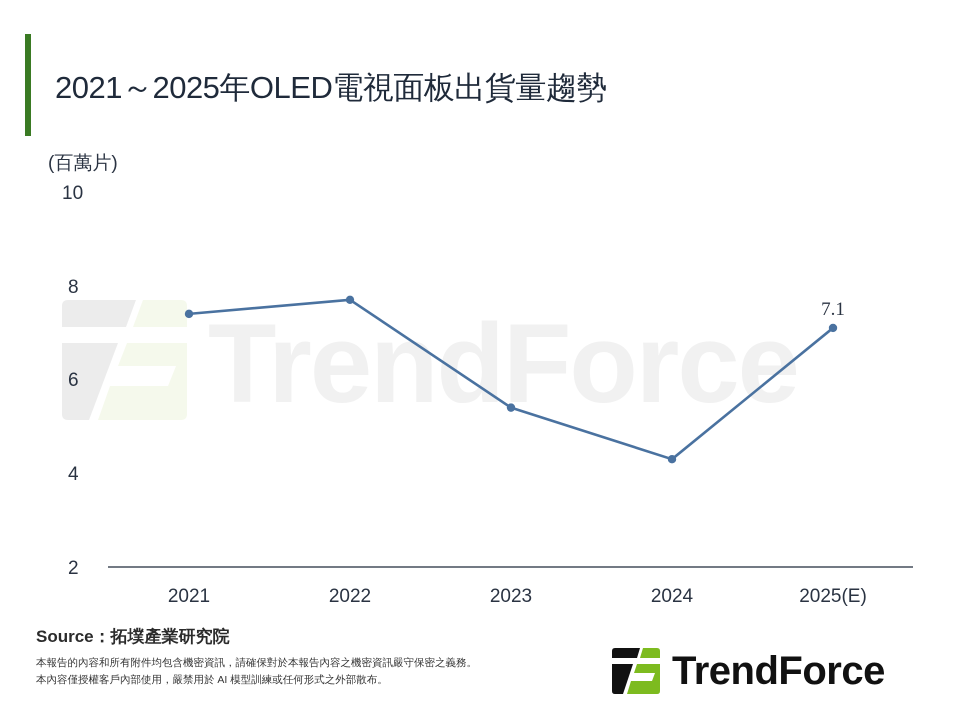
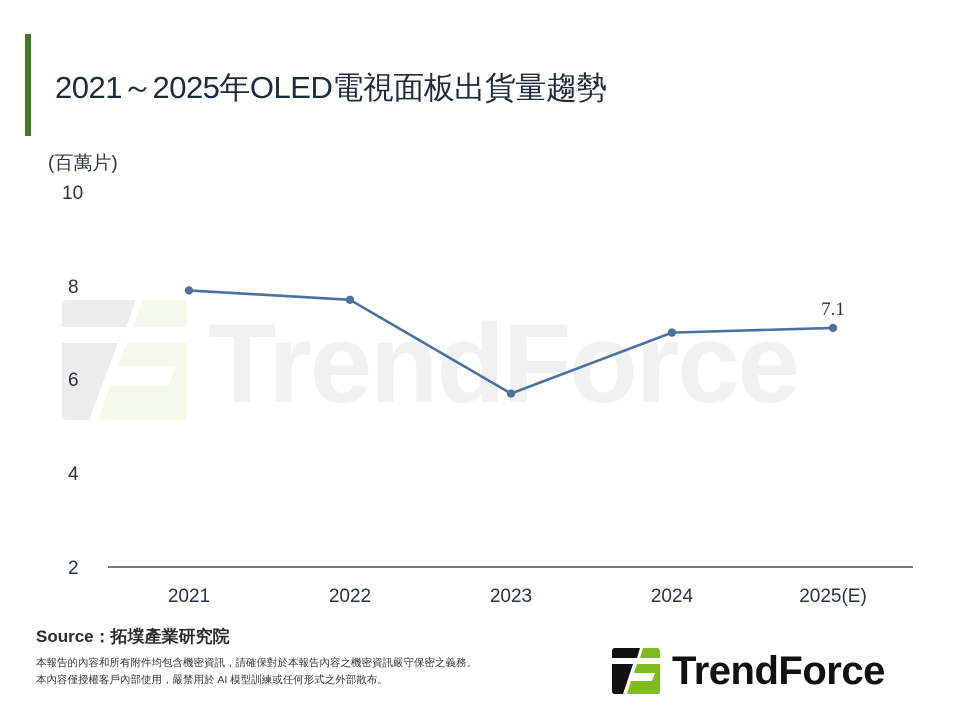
2021: 7.4 -> 7.9
2023: 5.4 -> 5.7
2024: 4.3 -> 7.0
